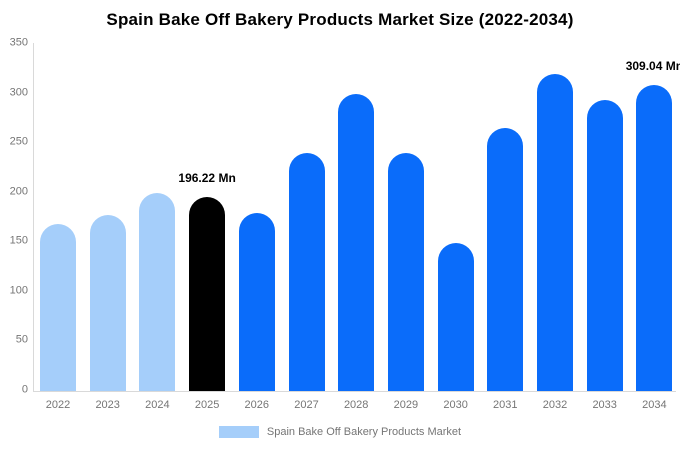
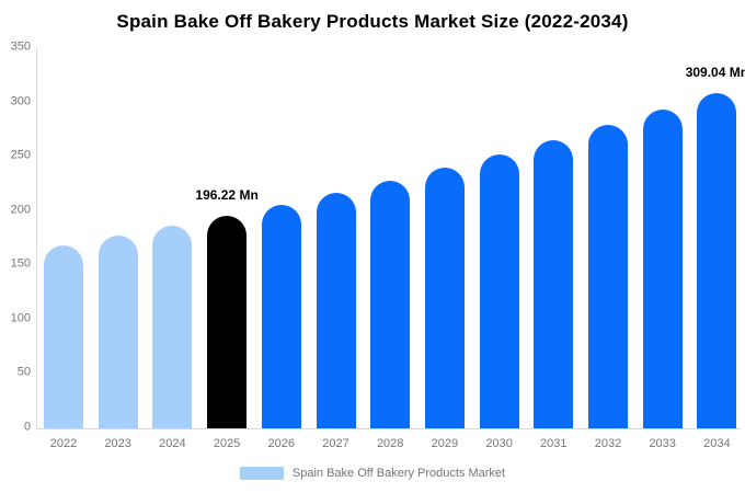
2024: 200 -> 190
2026: 180 -> 210
2027: 240 -> 220
2028: 300 -> 230
2030: 150 -> 250
2032: 320 -> 280
